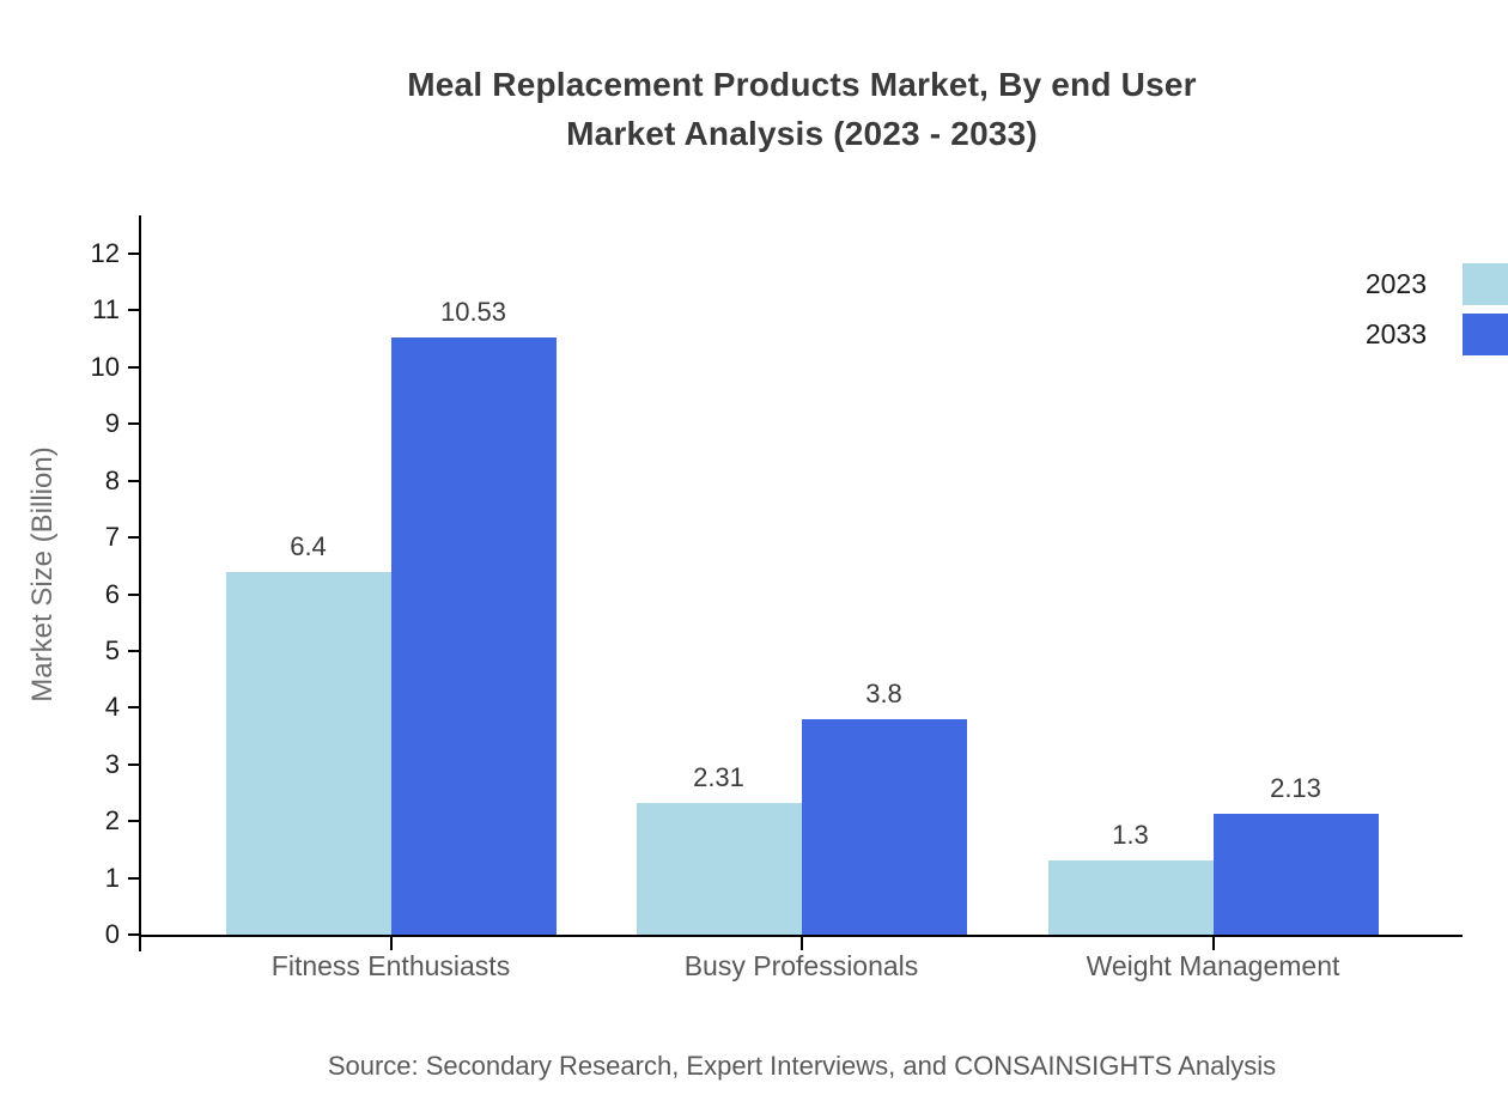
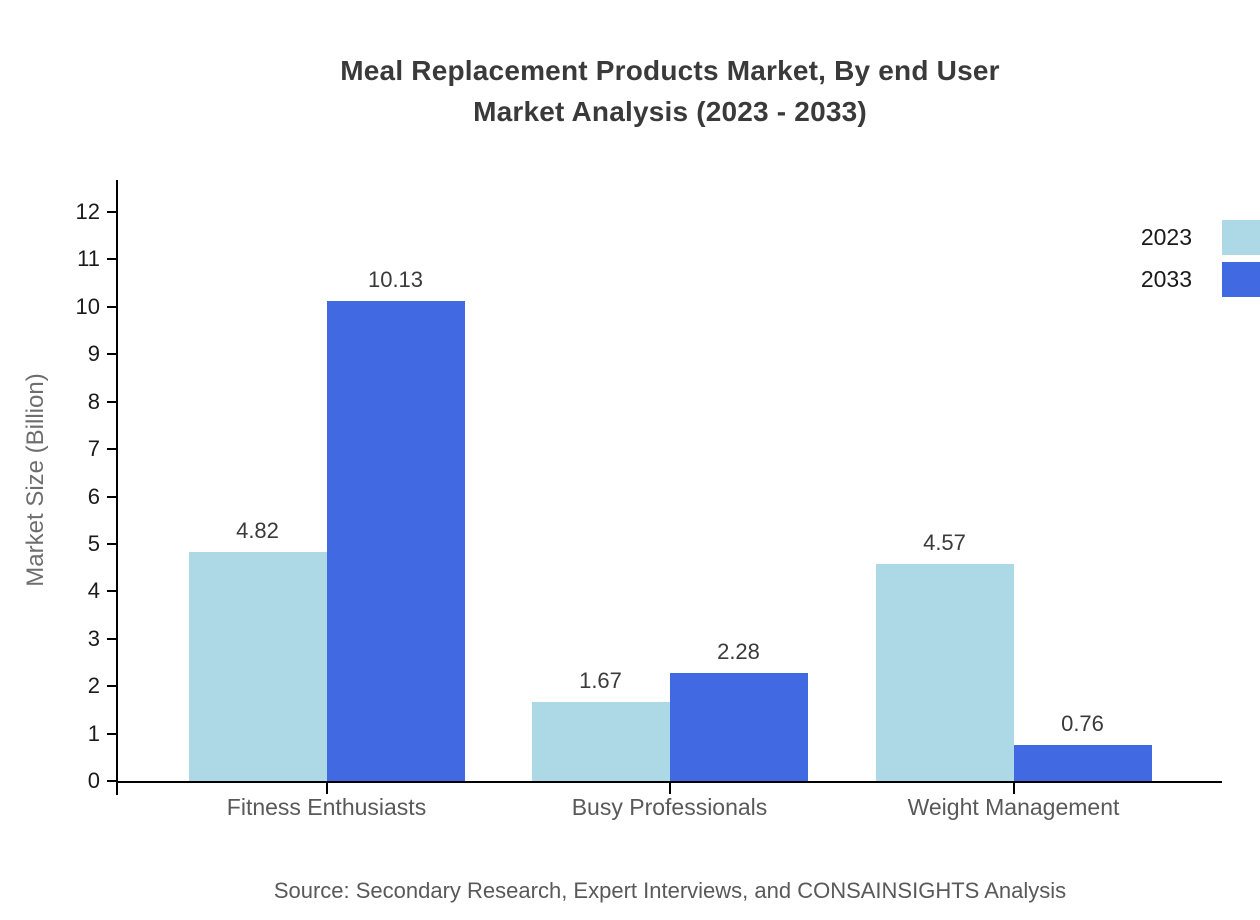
2023/Fitness Enthusiasts: 6.4 -> 4.82
2033/Fitness Enthusiasts: 10.53 -> 10.13
2023/Busy Professionals: 2.31 -> 1.67
2033/Busy Professionals: 3.8 -> 2.28
2023/Weight Management: 1.3 -> 4.57
2033/Weight Management: 2.13 -> 0.76
